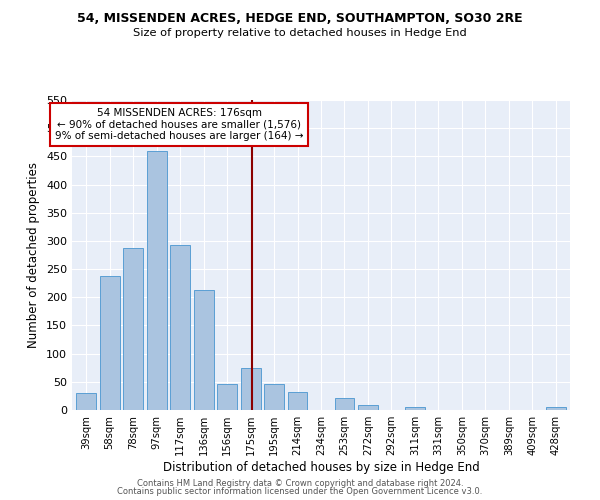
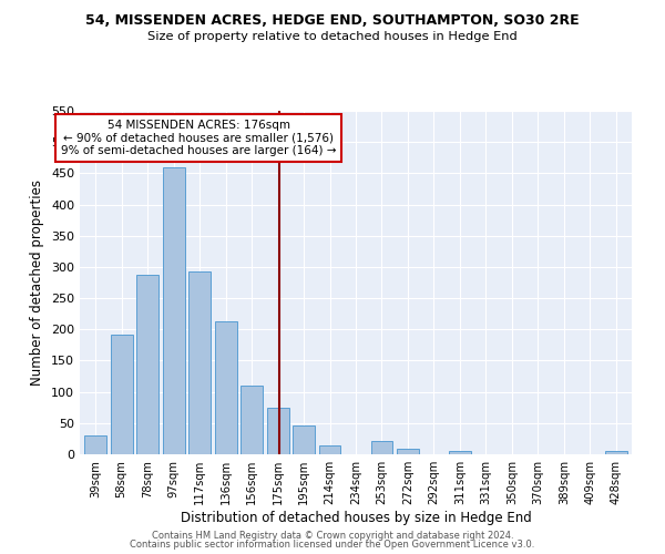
58sqm: 238 -> 192
156sqm: 46 -> 110
214sqm: 32 -> 14
